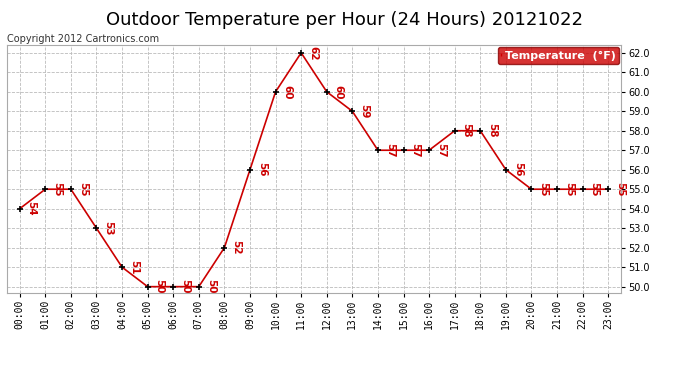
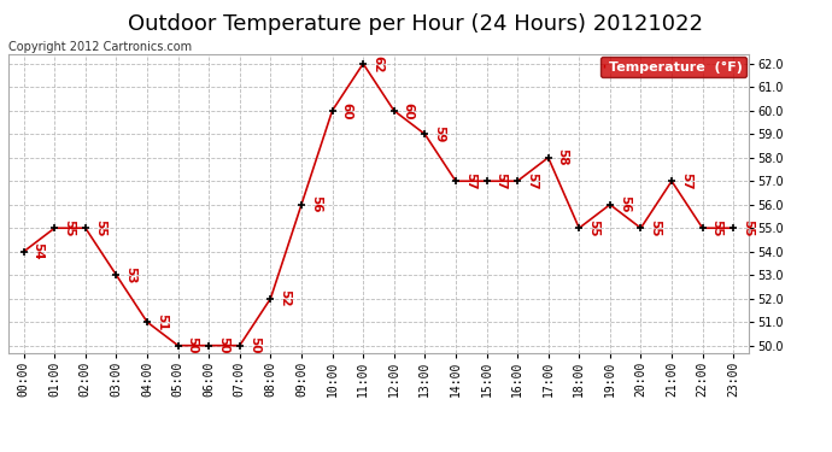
18:00: 58 -> 55
21:00: 55 -> 57
